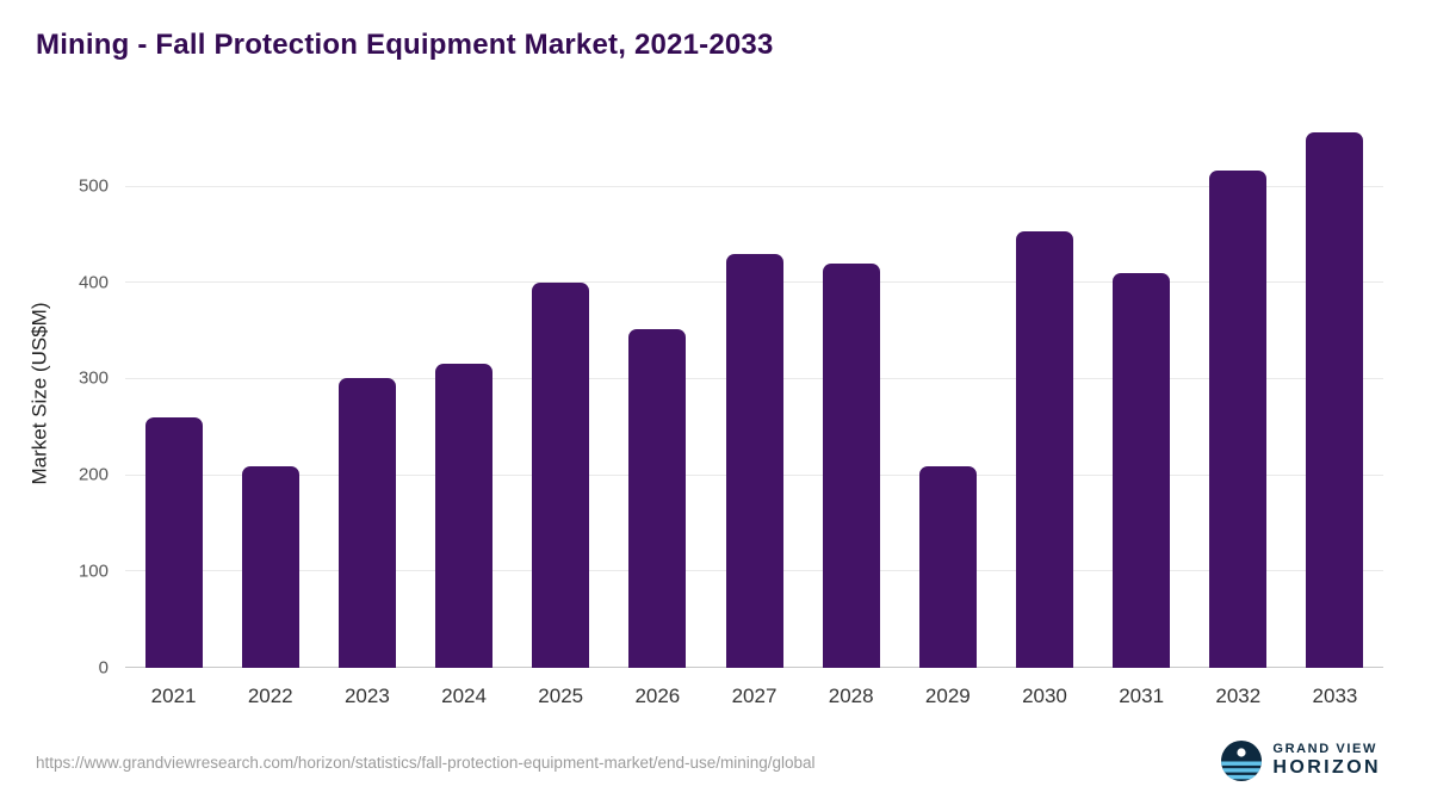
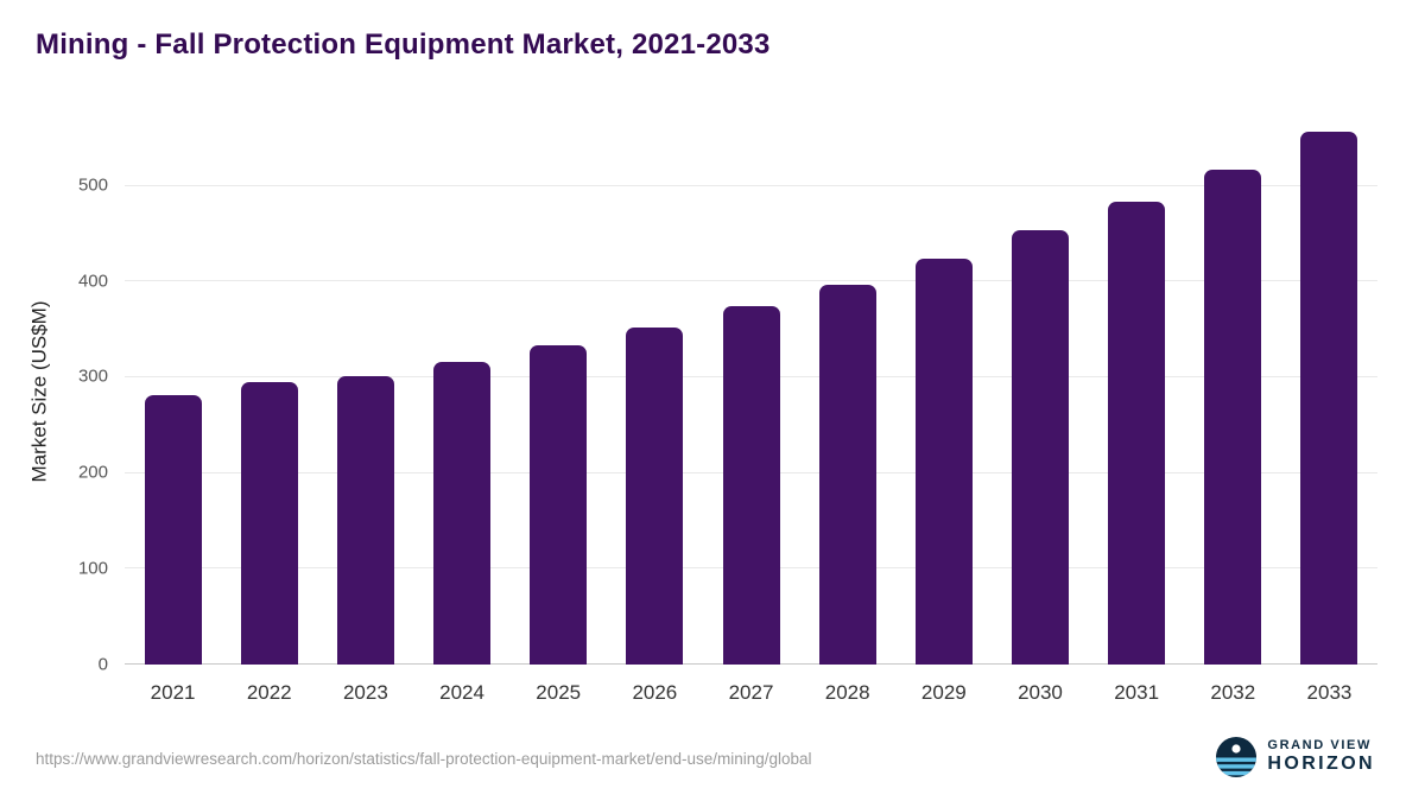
2021: 260 -> 280
2022: 210 -> 300
2025: 400 -> 330
2027: 430 -> 370
2028: 420 -> 400
2029: 210 -> 420
2031: 410 -> 480
